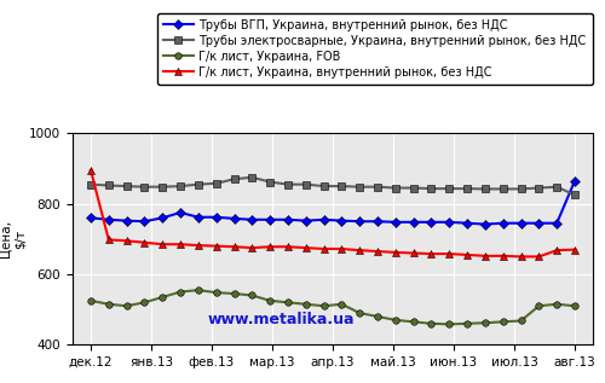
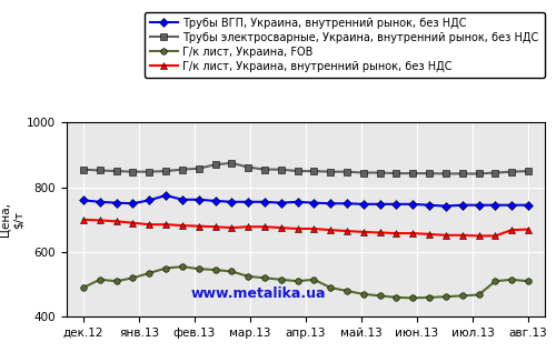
Г/к лист, Украина, FOB/дек.12: 525 -> 490
Г/к лист, Украина, внутренний рынок, без НДС/дек.12: 895 -> 700
Трубы ВГП, Украина, внутренний рынок, без НДС/авг.13: 865 -> 745
Трубы электросварные, Украина, внутренний рынок, без НДС/авг.13: 825 -> 850
